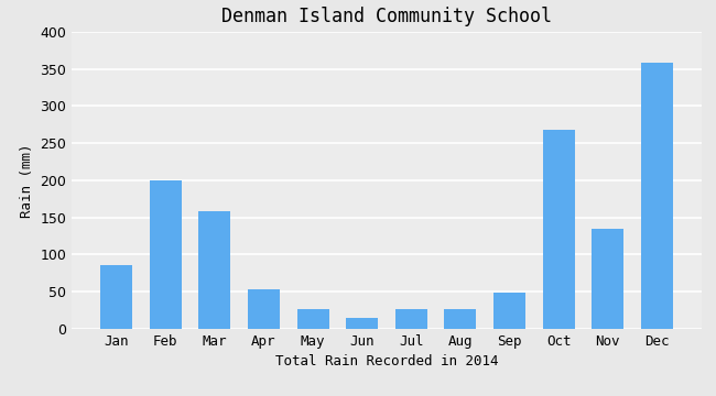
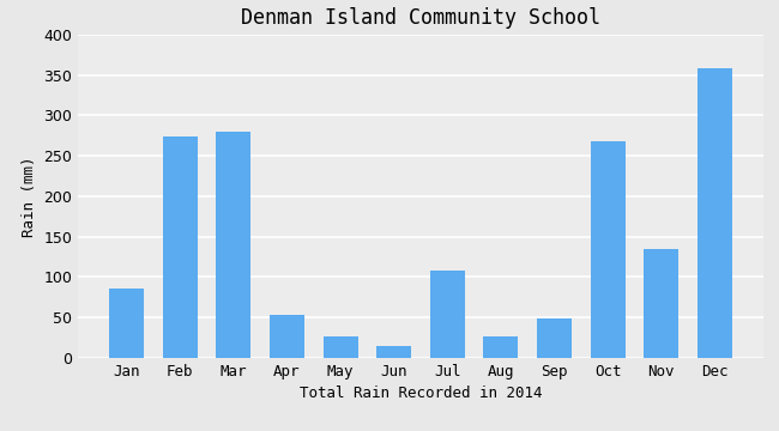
Feb: 200 -> 274
Mar: 158 -> 280
Jul: 27 -> 108
